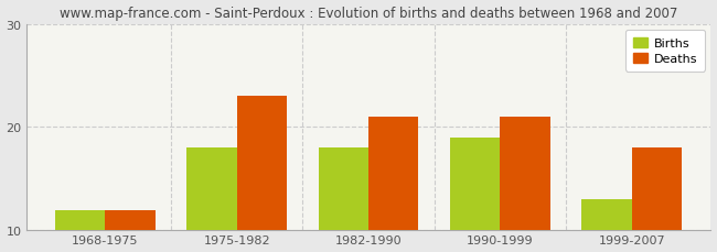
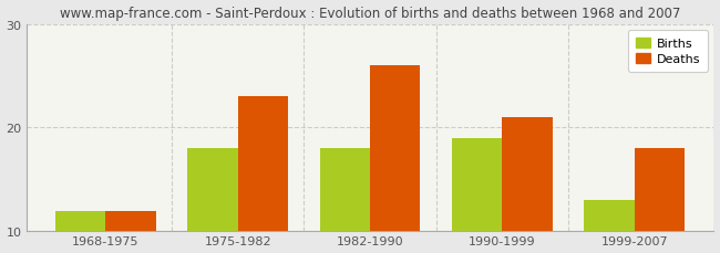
Deaths/1982-1990: 21 -> 26
